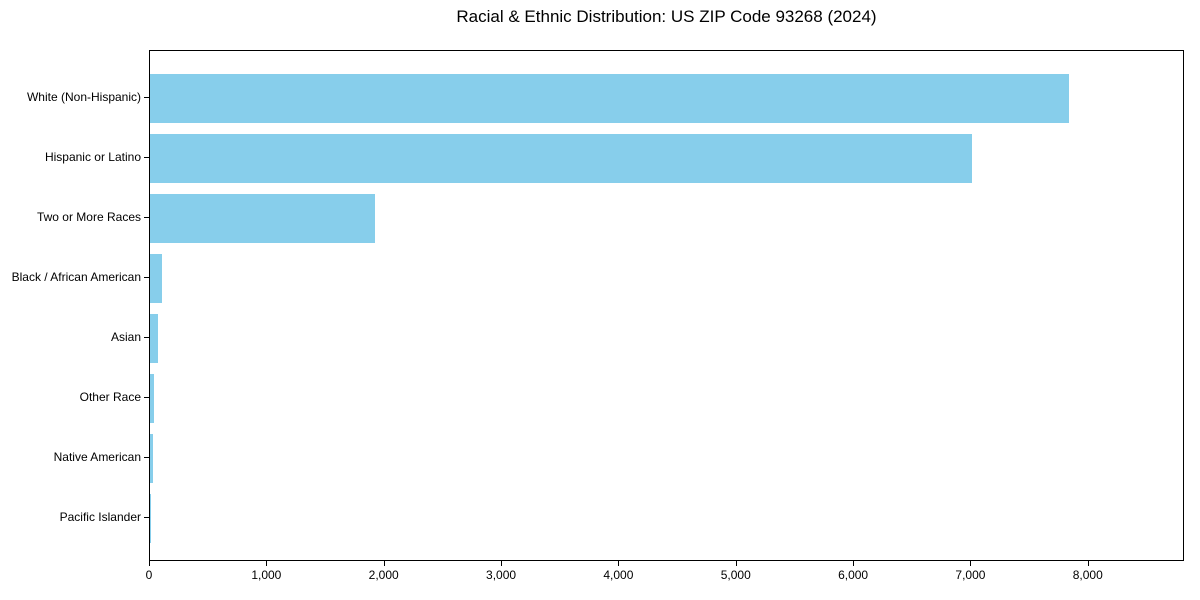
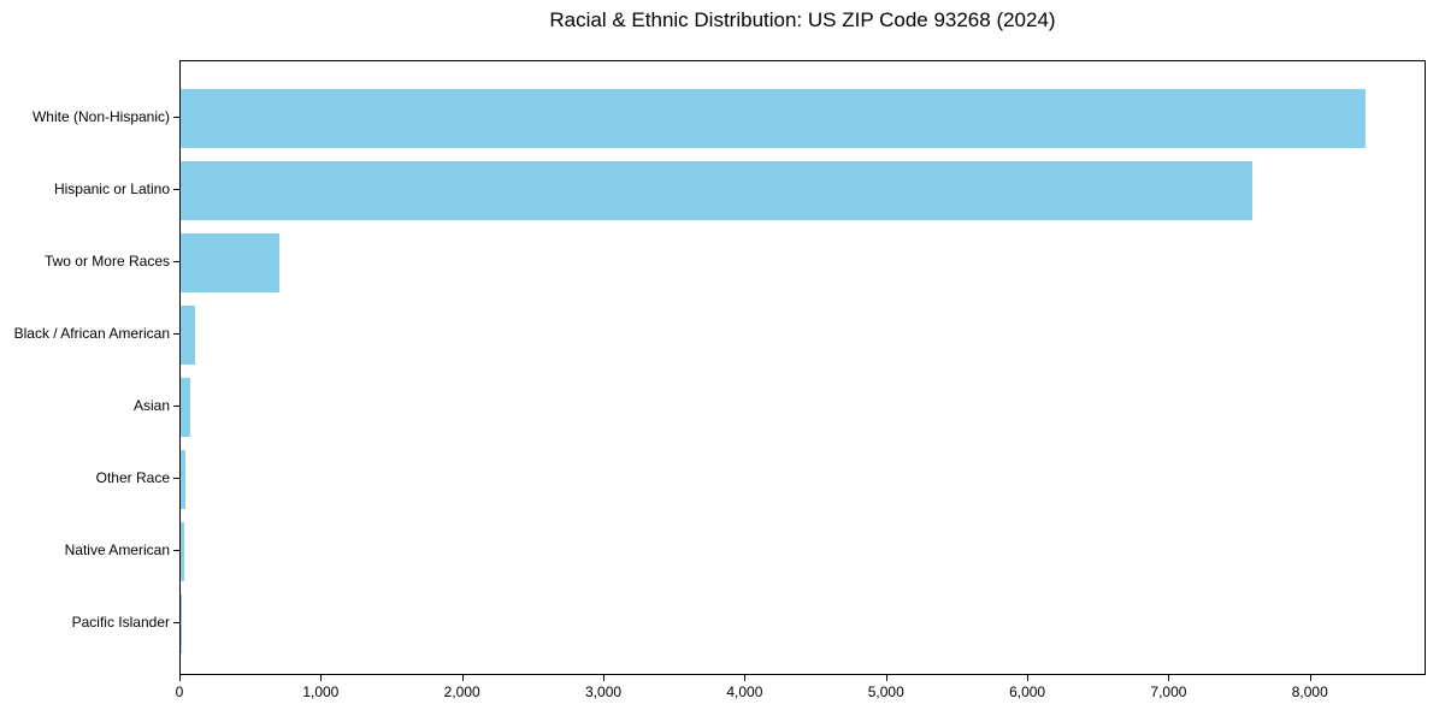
White (Non-Hispanic): 7850 -> 8400
Hispanic or Latino: 7020 -> 7600
Two or More Races: 1920 -> 700
